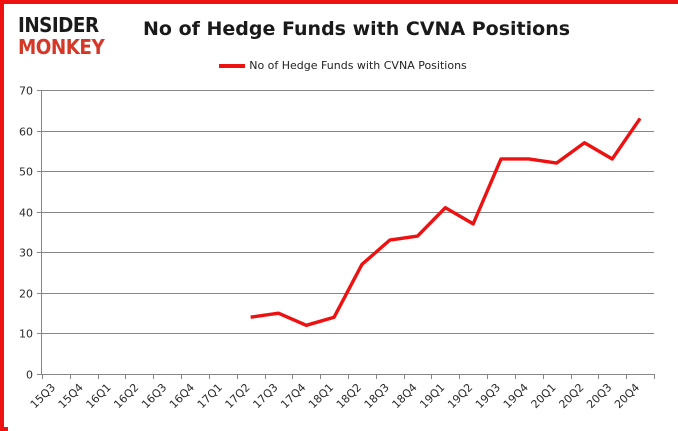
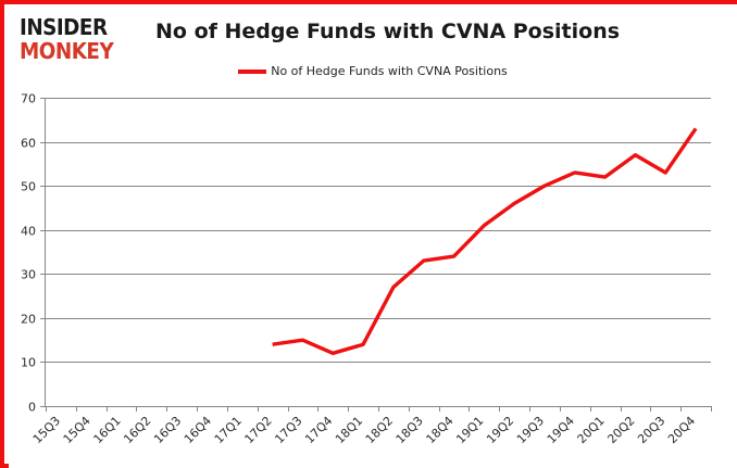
19Q2: 37 -> 46
19Q3: 53 -> 50
